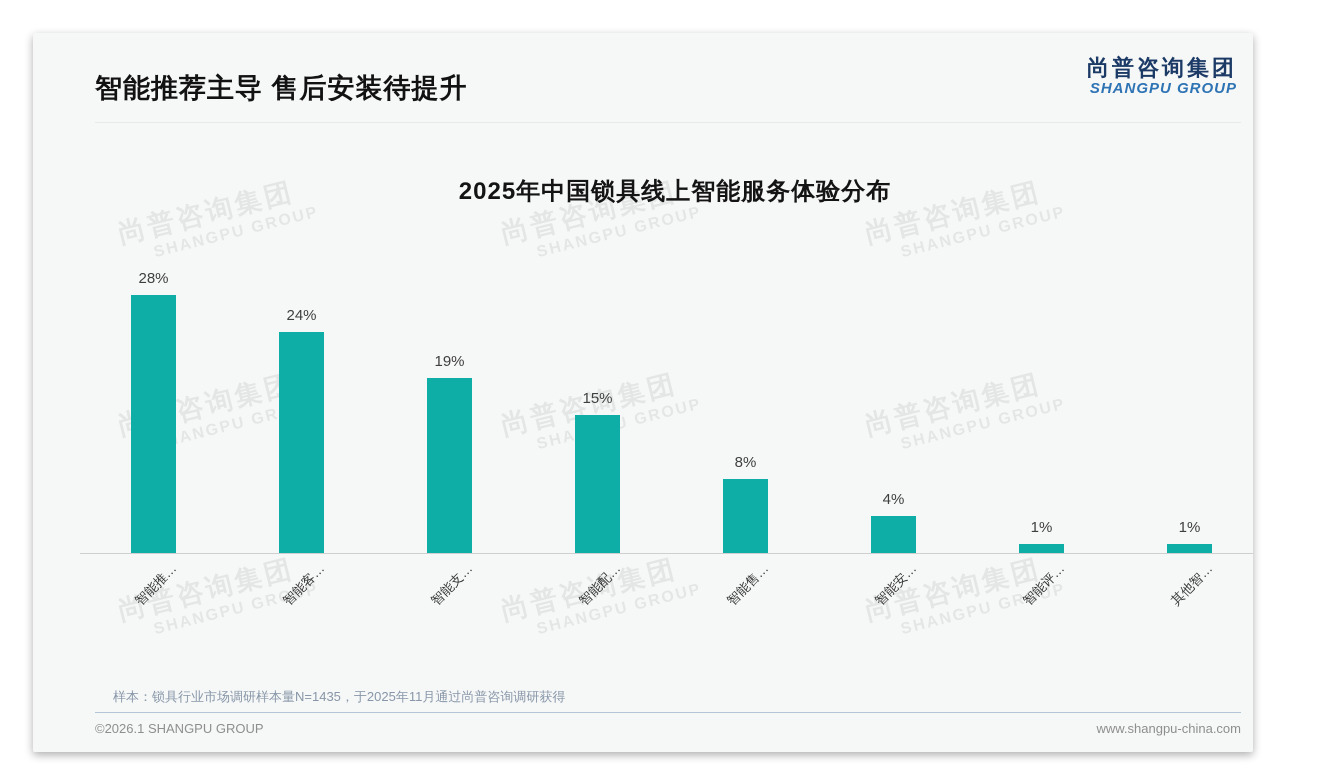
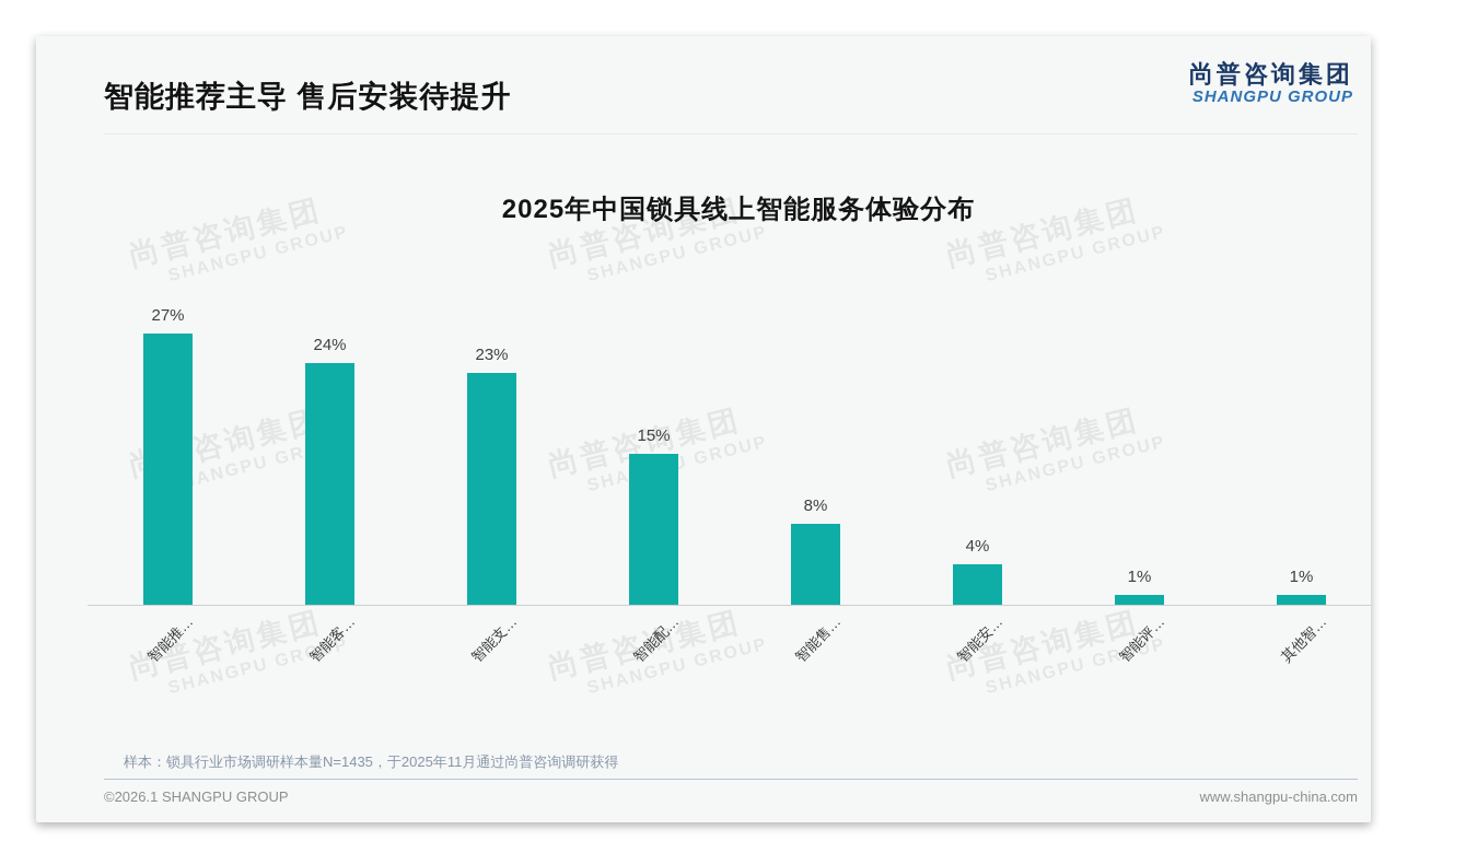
智能推…: 28% -> 27%
智能支…: 19% -> 23%
